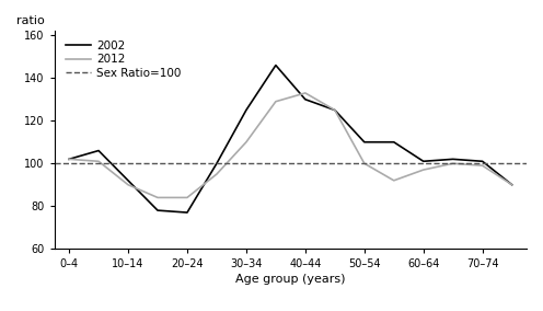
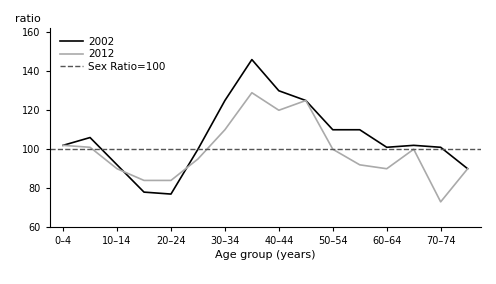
2012/40–44: 133 -> 120
2012/60–64: 97 -> 90
2012/70–74: 99 -> 73
